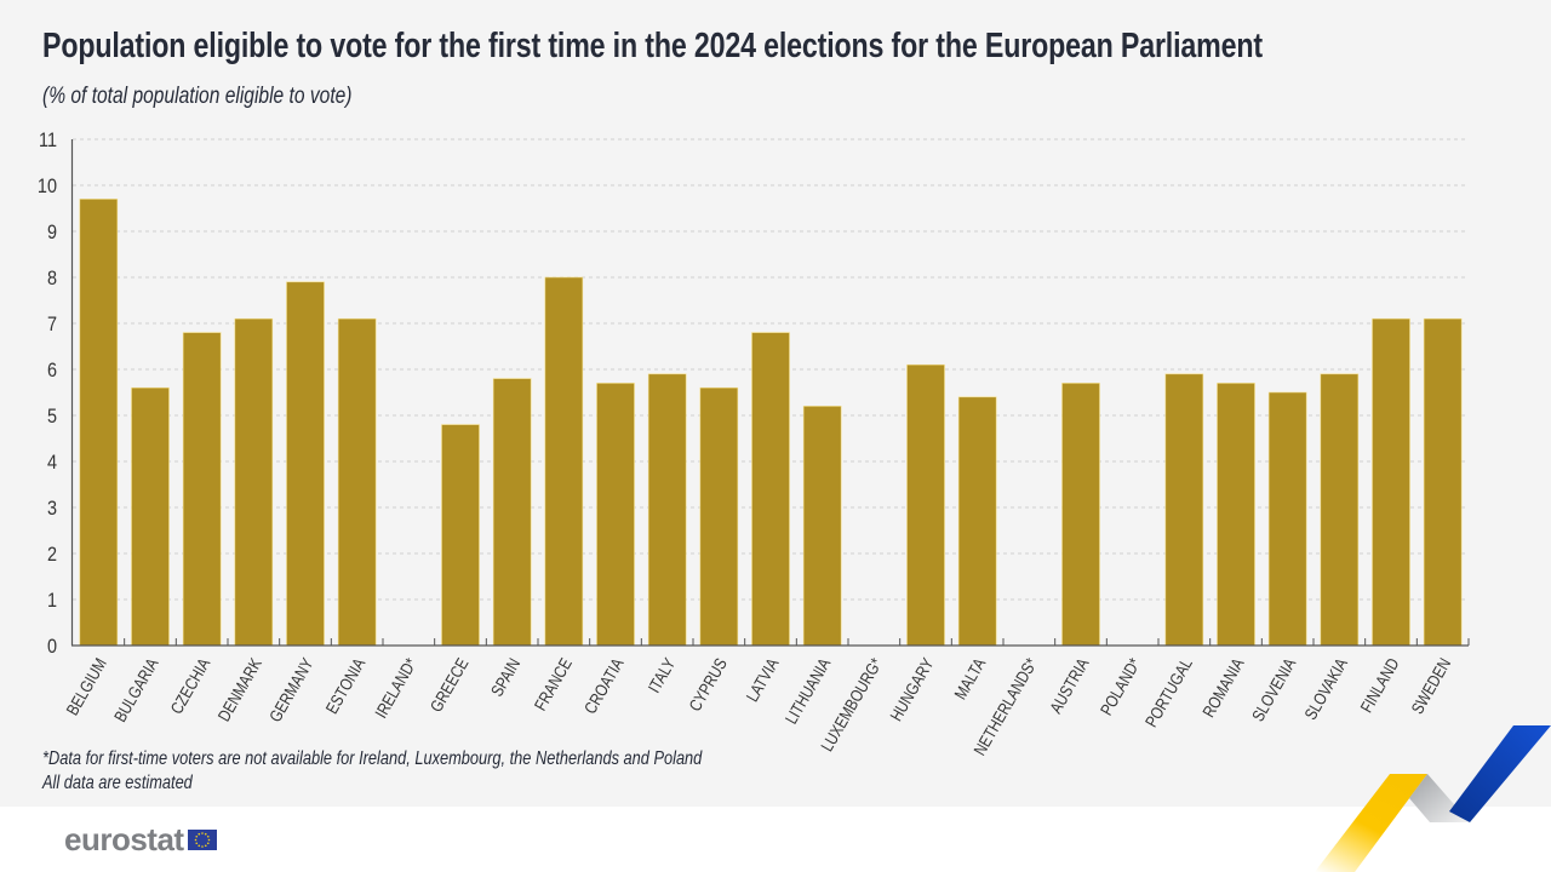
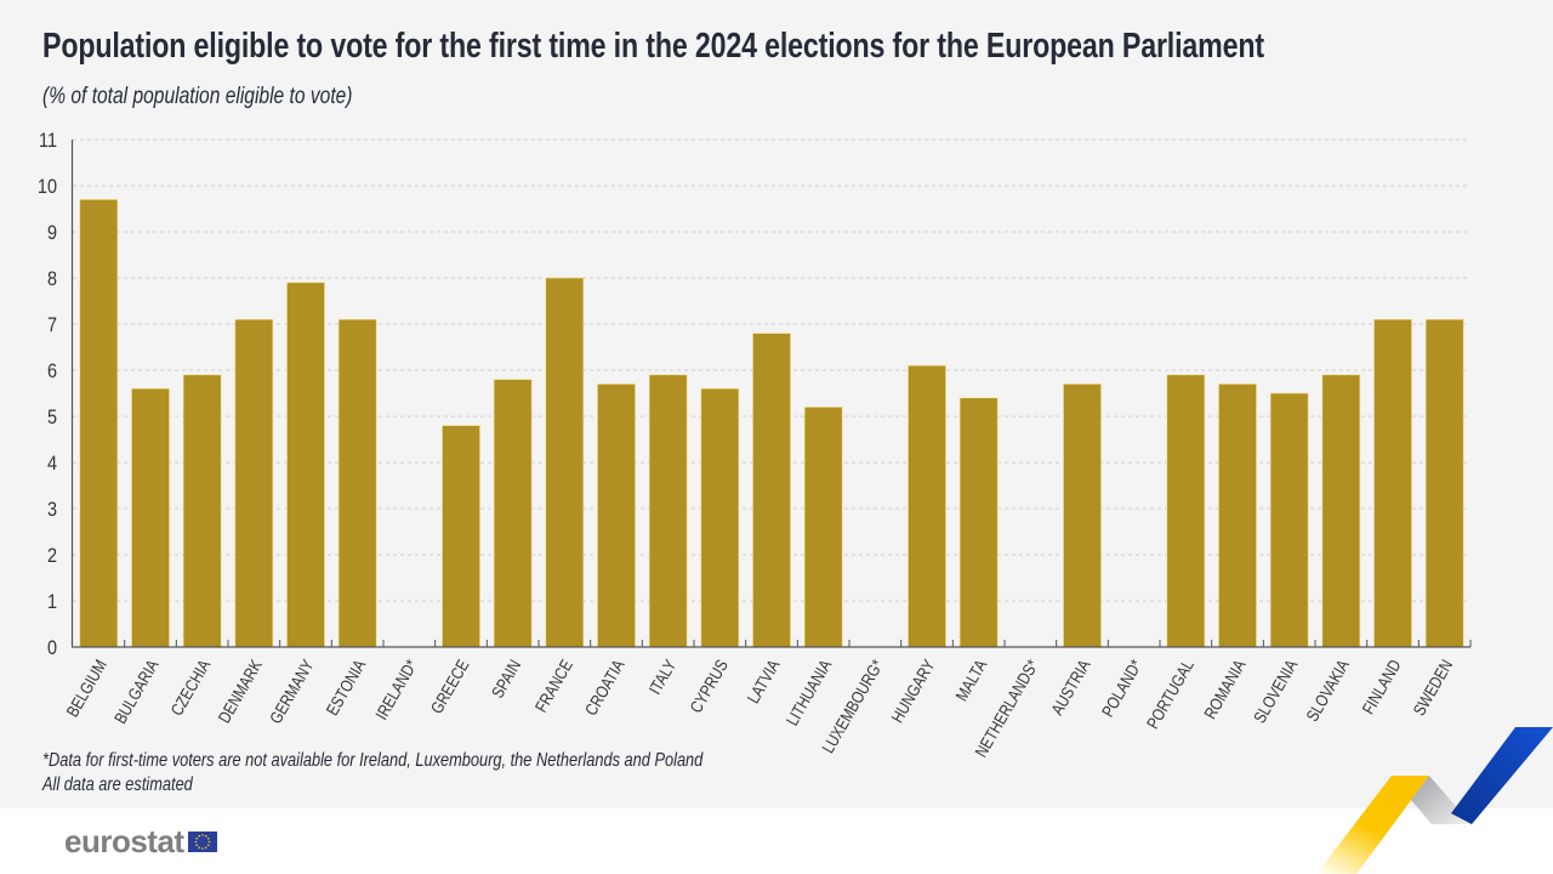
CZECHIA: 6.8 -> 5.9
